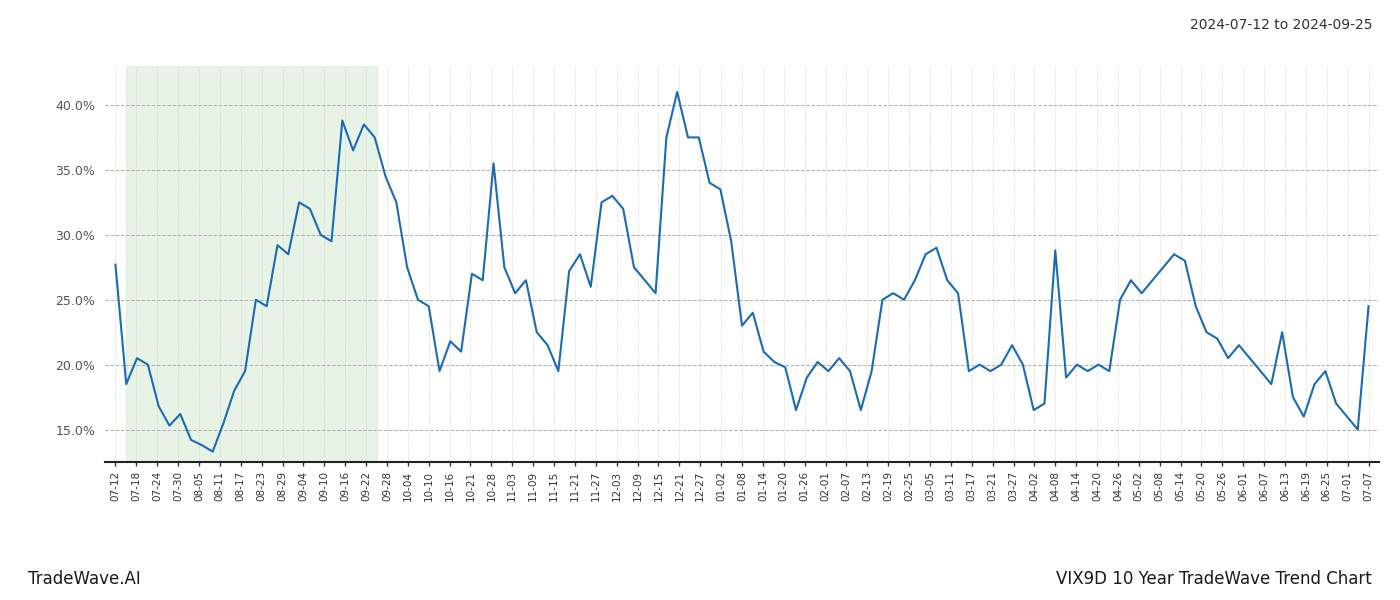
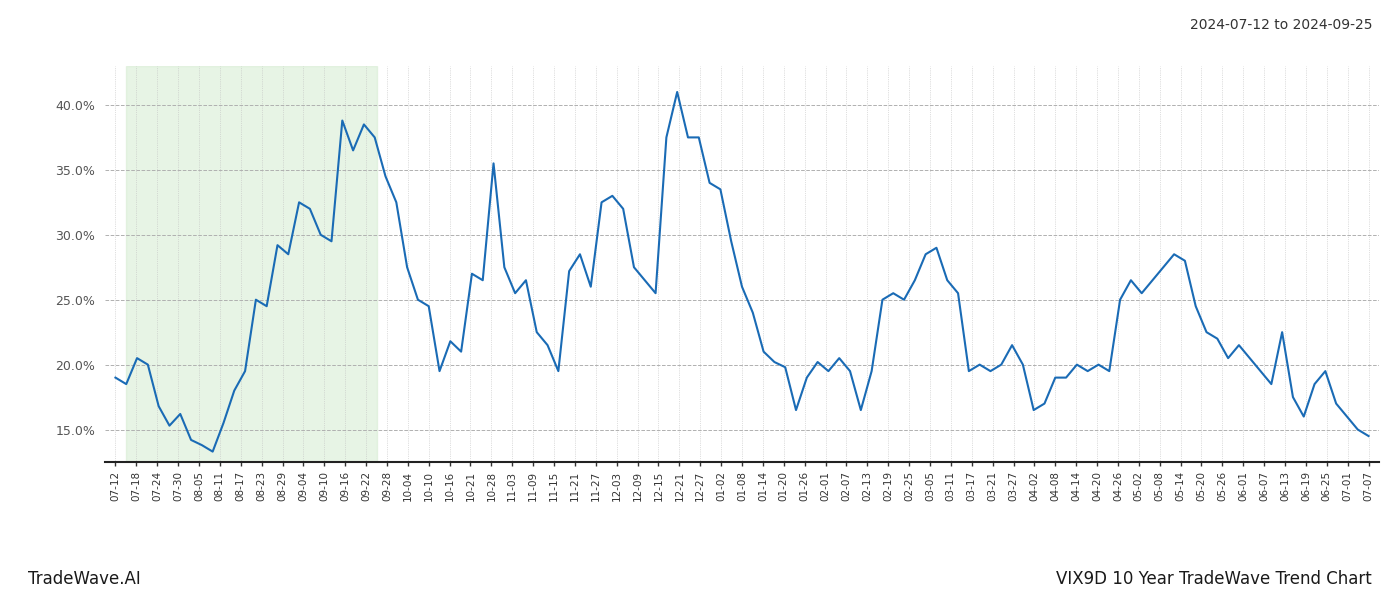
07-12: 27.7% -> 19.0%
01-08: 23.0% -> 26.0%
04-08: 28.8% -> 19.0%
07-07: 24.5% -> 14.5%
